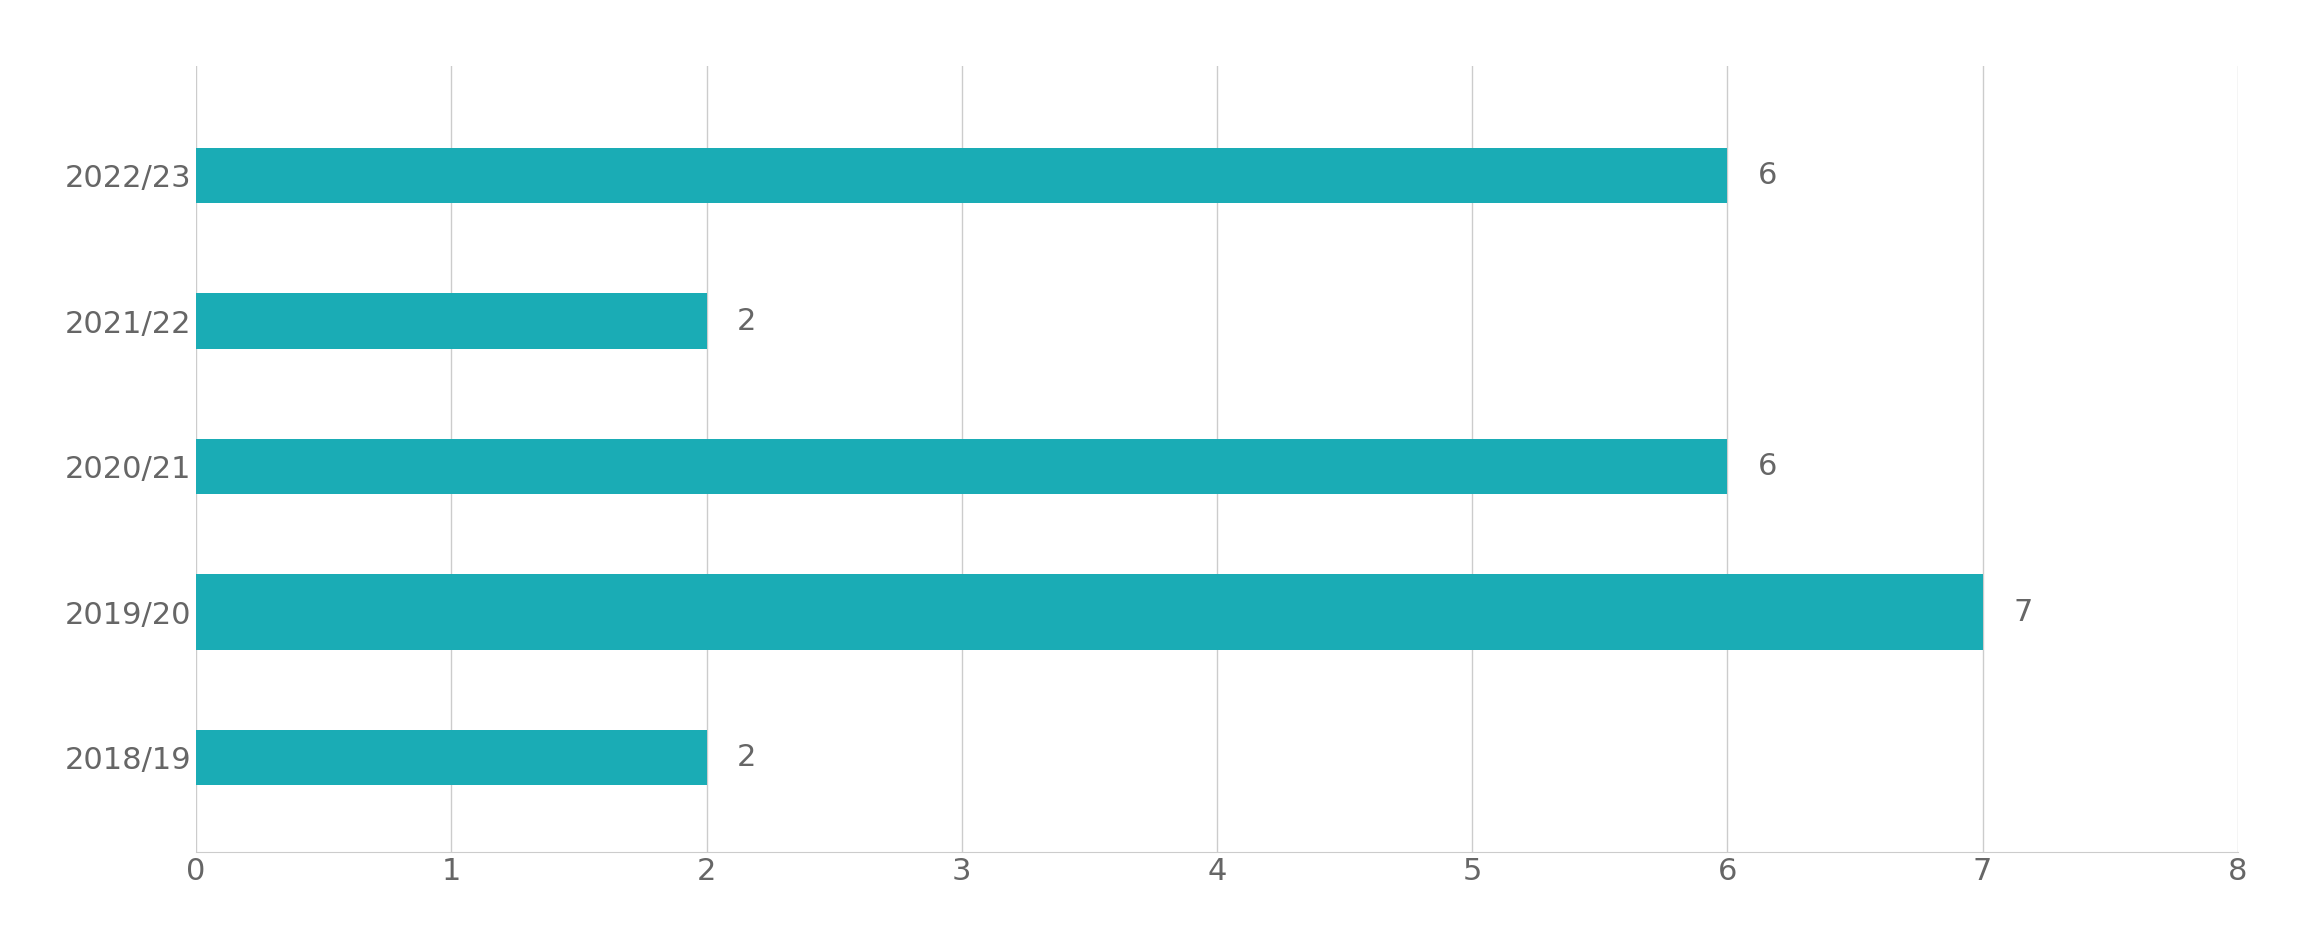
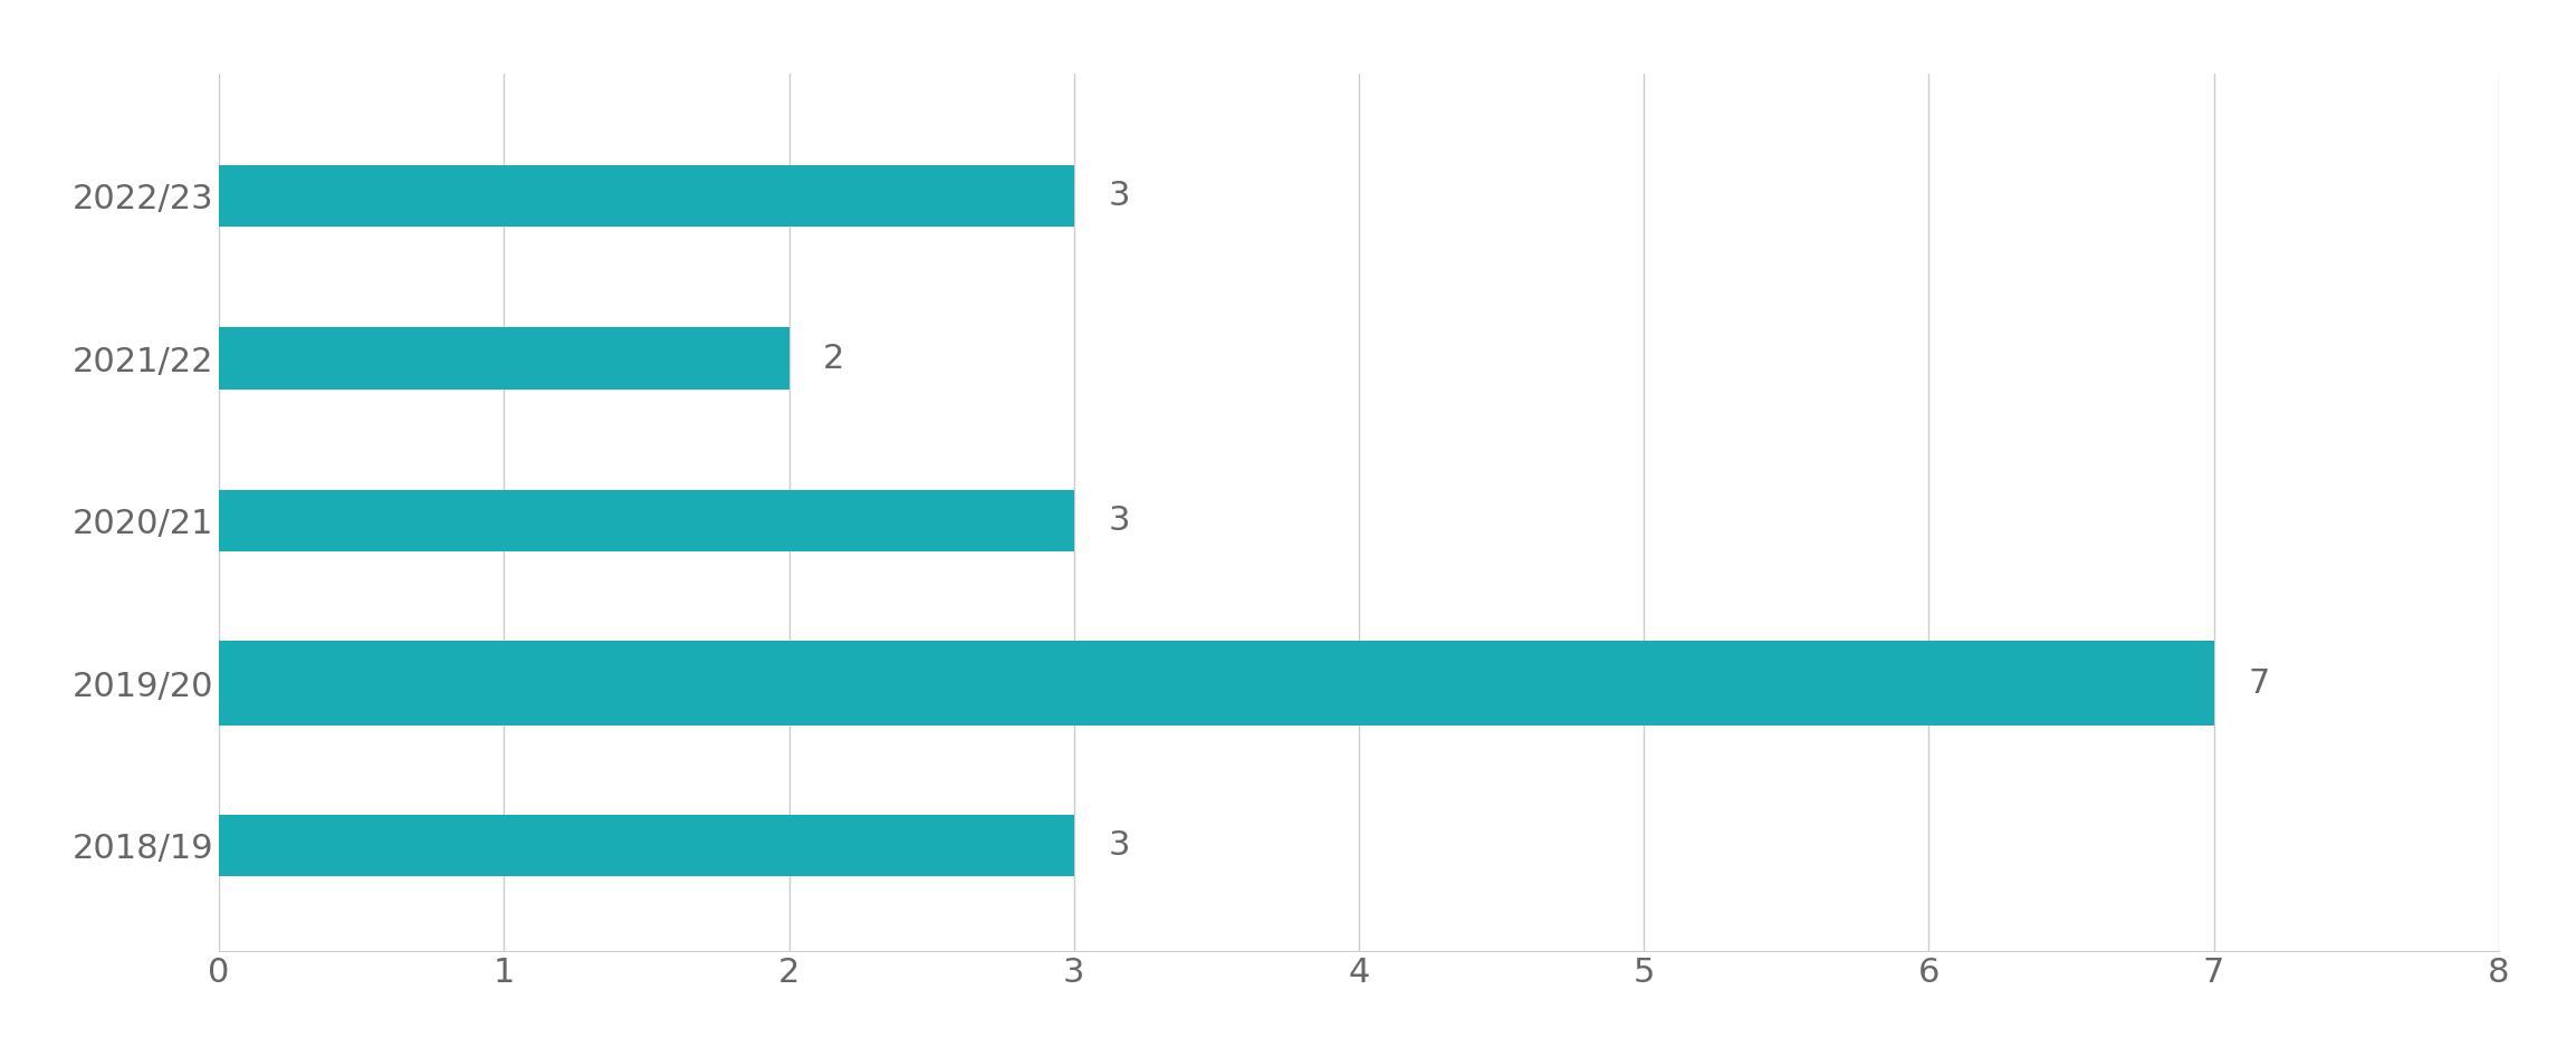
2022/23: 6 -> 3
2020/21: 6 -> 3
2018/19: 2 -> 3
